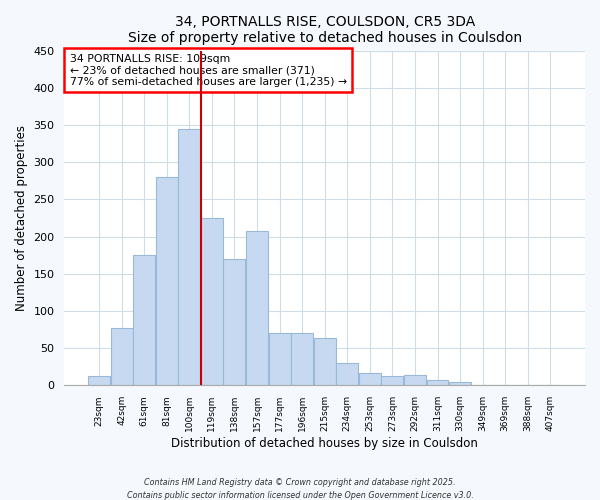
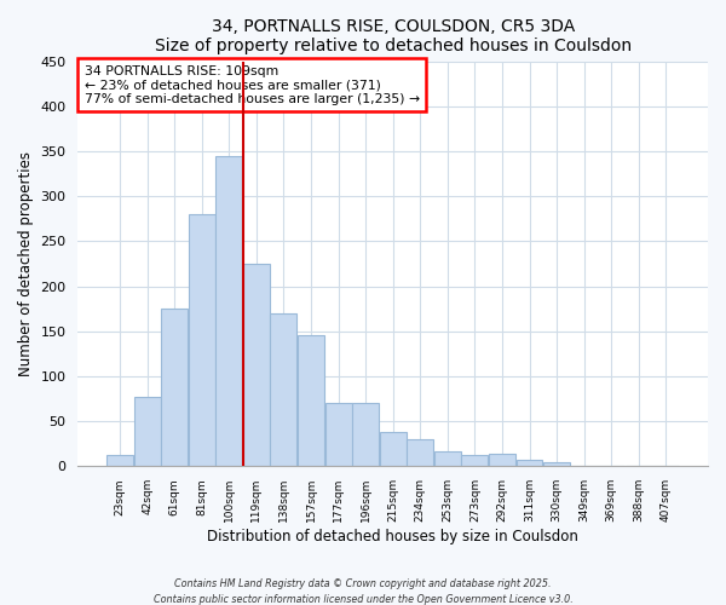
157sqm: 208 -> 145
215sqm: 64 -> 38
